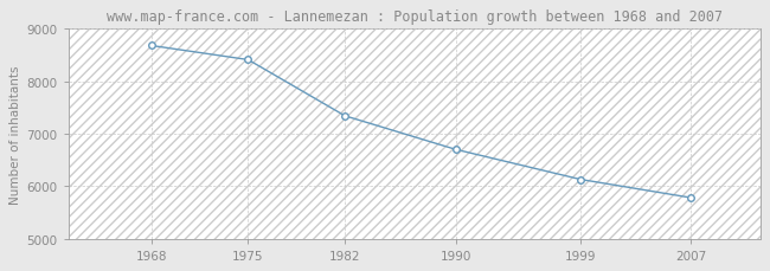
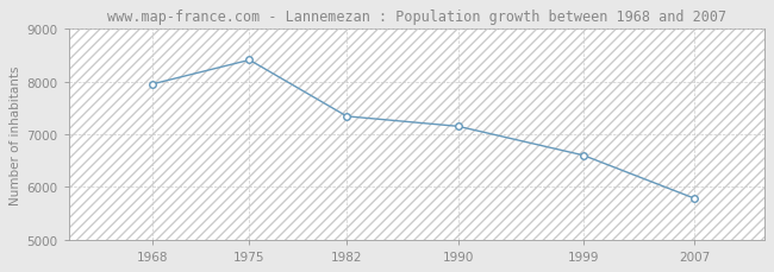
1968: 8680 -> 7950
1990: 6700 -> 7150
1999: 6130 -> 6600
